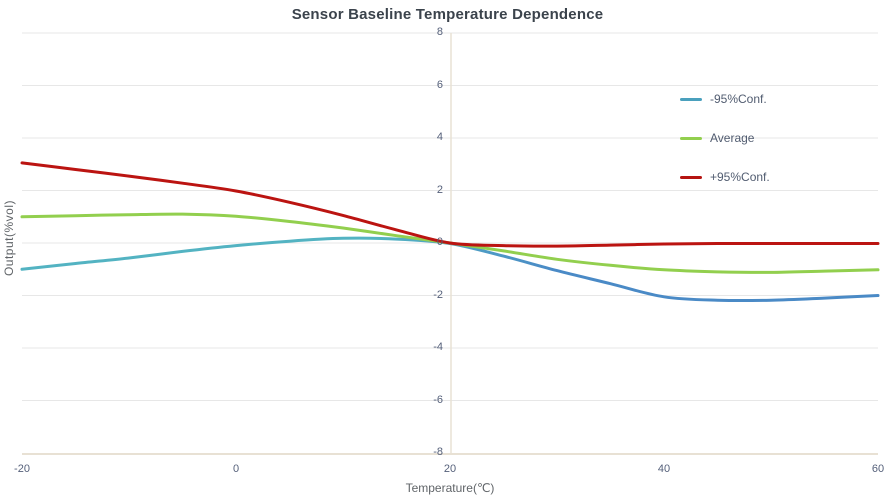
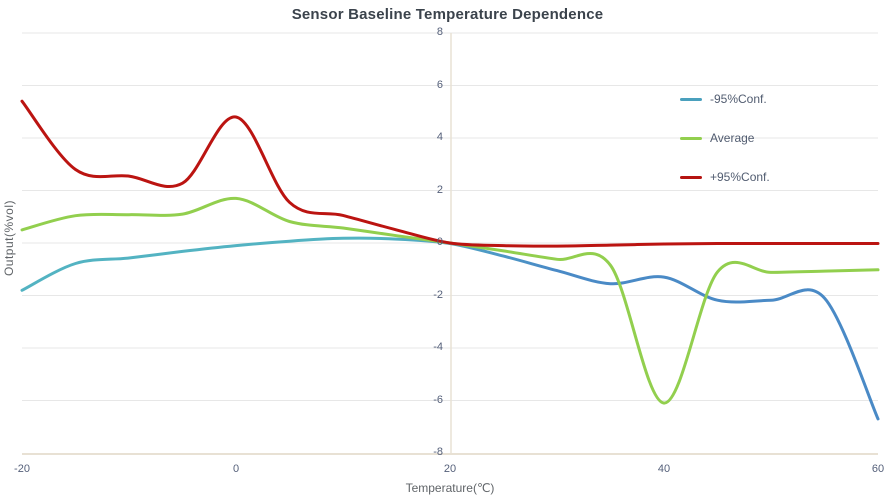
-95%Conf./-20: -1.0 -> -1.8
Average/-20: 1.0 -> 0.5
+95%Conf./-20: 3.0 -> 5.4
Average/0: 1.0 -> 1.7
+95%Conf./0: 2.0 -> 4.8
-95%Conf./40: -2.0 -> -1.3
Average/40: -1.0 -> -6.1
-95%Conf./60: -2.0 -> -6.7
